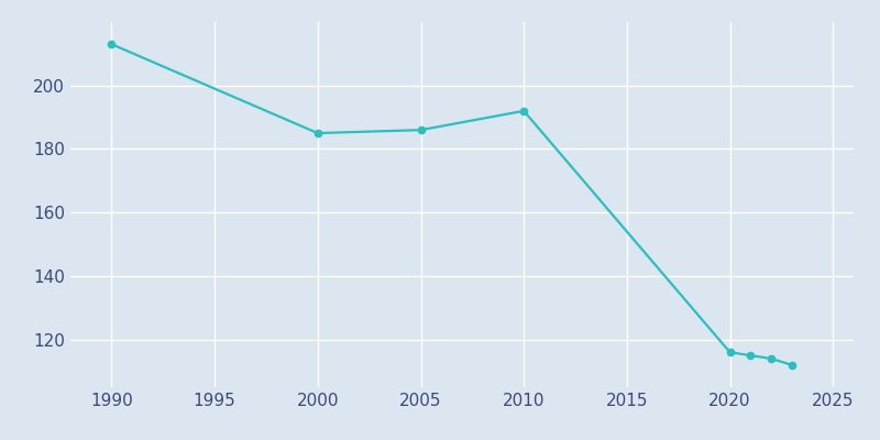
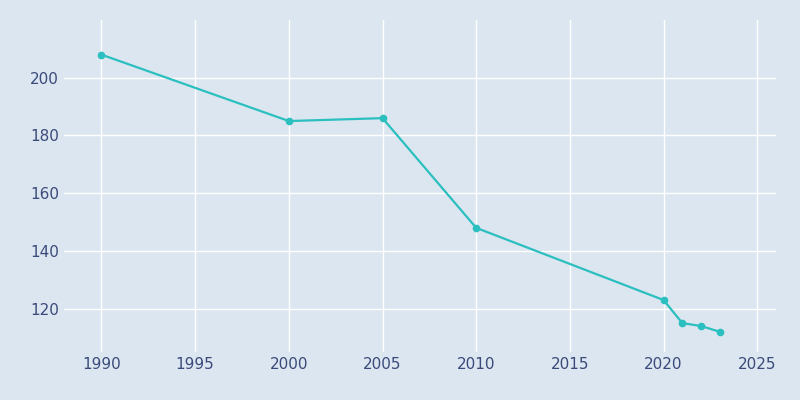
1990: 213 -> 208
2010: 192 -> 148
2020: 116 -> 123
